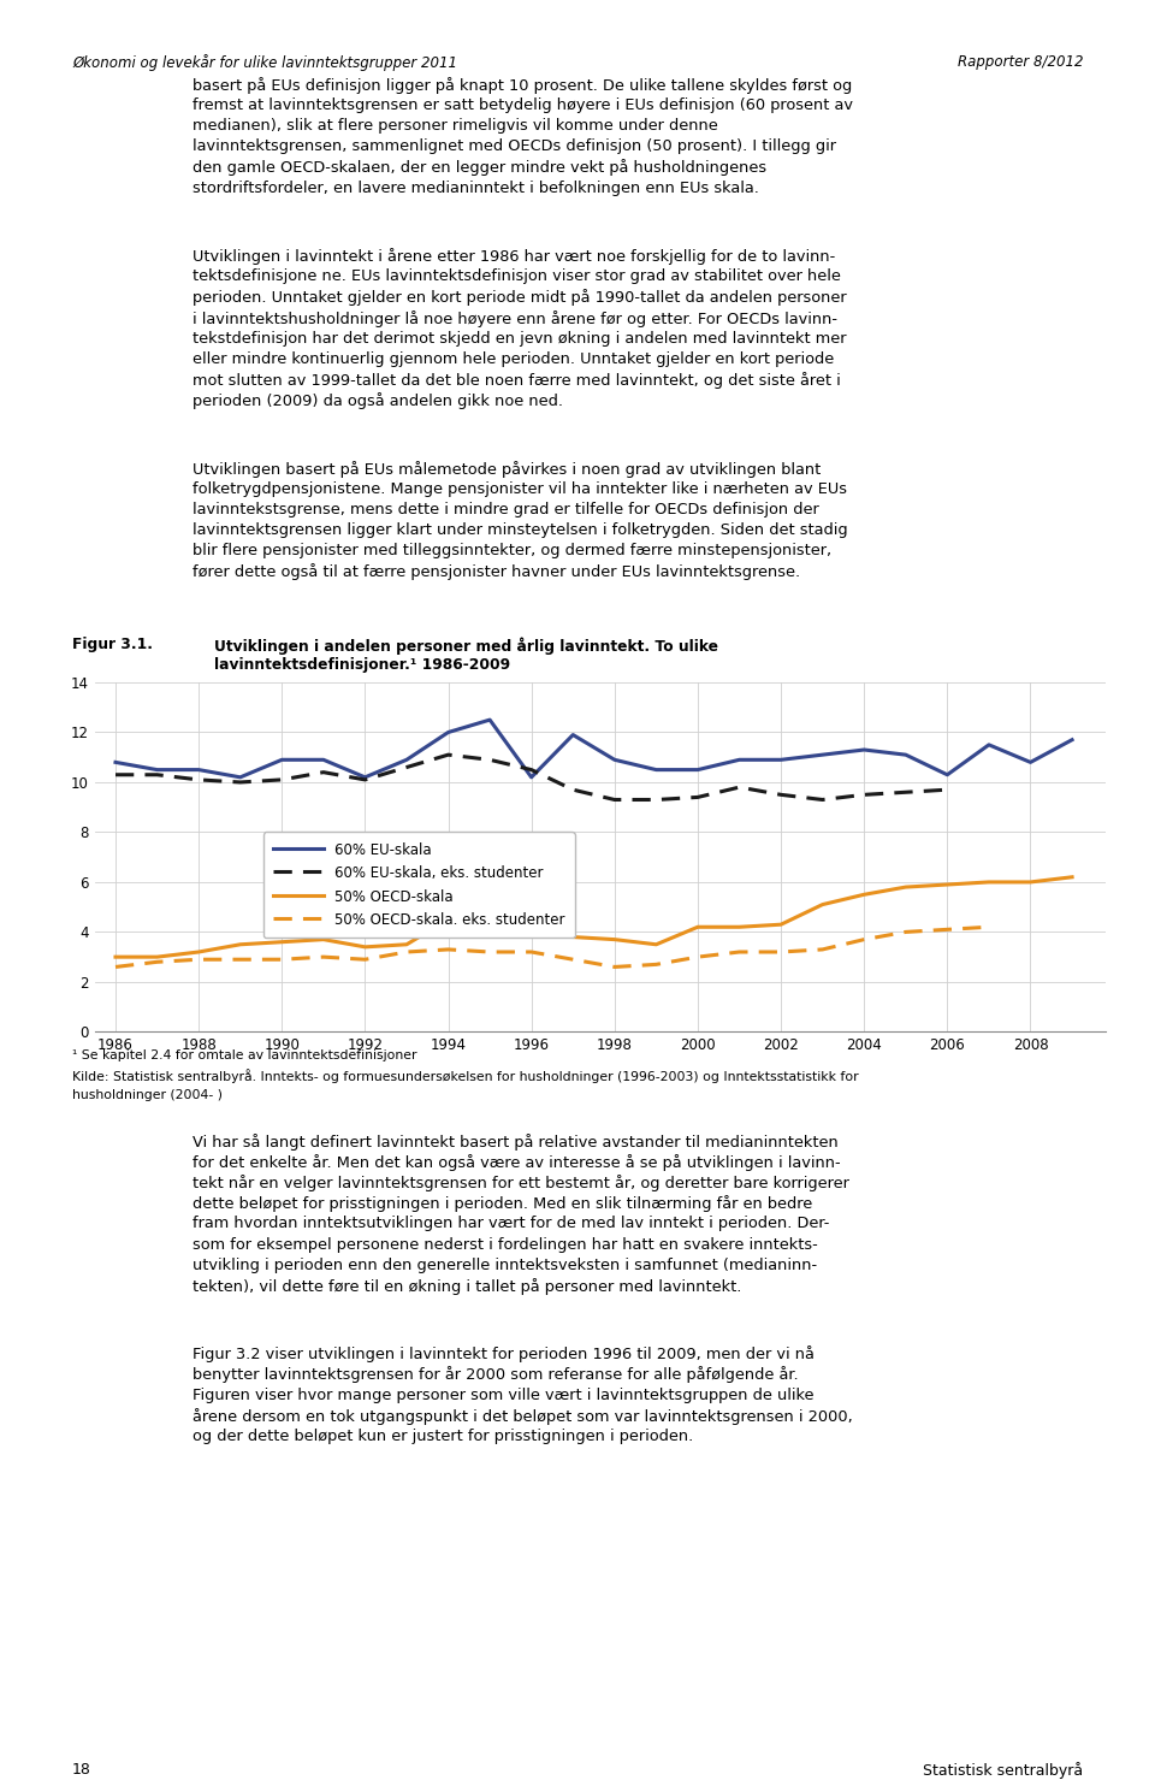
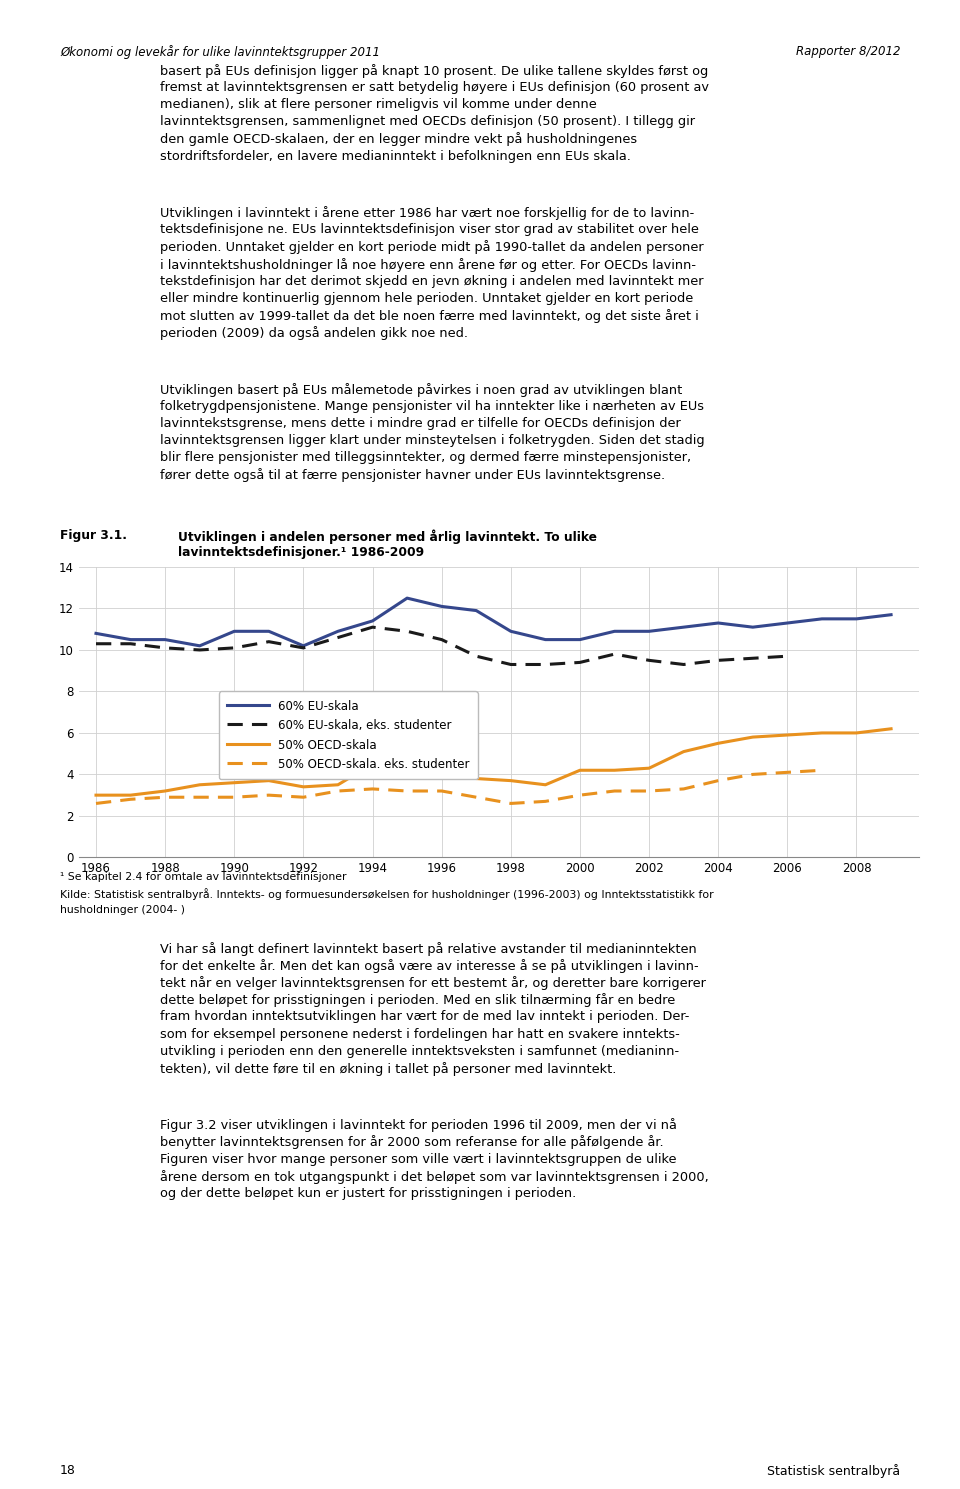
60% EU-skala/1994: 12.0 -> 11.4
60% EU-skala/1996: 10.2 -> 12.1
60% EU-skala/2006: 10.3 -> 11.3
60% EU-skala/2008: 10.8 -> 11.5
